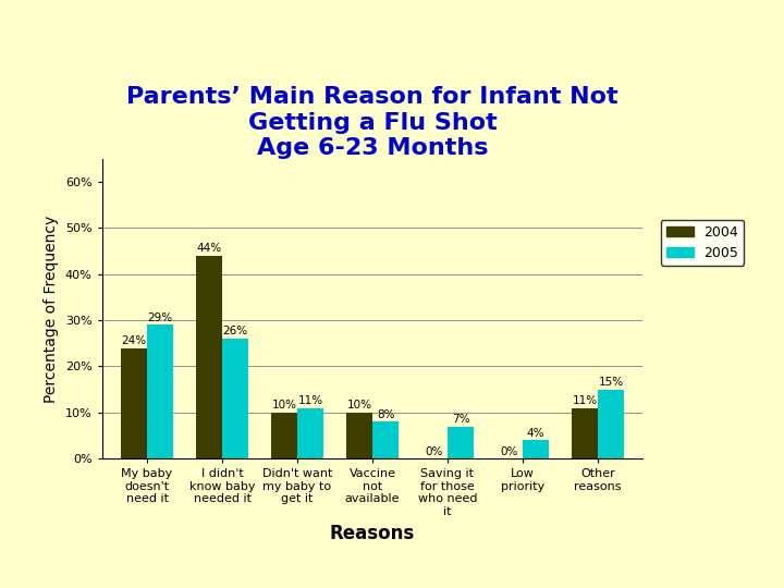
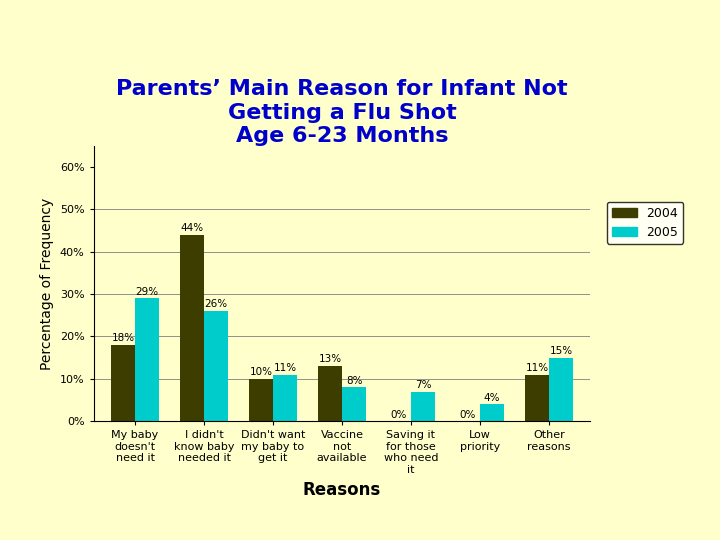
2004/My baby doesn't need it: 24% -> 18%
2004/Vaccine not available: 10% -> 13%
